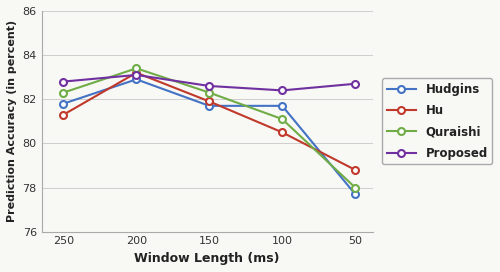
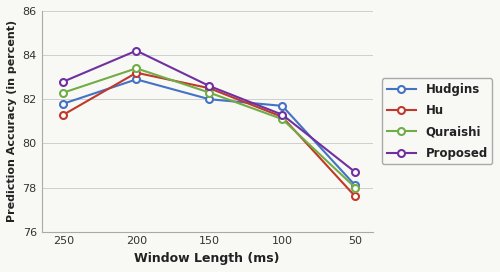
Proposed/200: 83.1 -> 84.2
Hudgins/150: 81.7 -> 82.0
Hu/150: 81.9 -> 82.5
Hu/100: 80.5 -> 81.2
Proposed/100: 82.4 -> 81.3
Hudgins/50: 77.7 -> 78.1
Hu/50: 78.8 -> 77.6
Proposed/50: 82.7 -> 78.7
